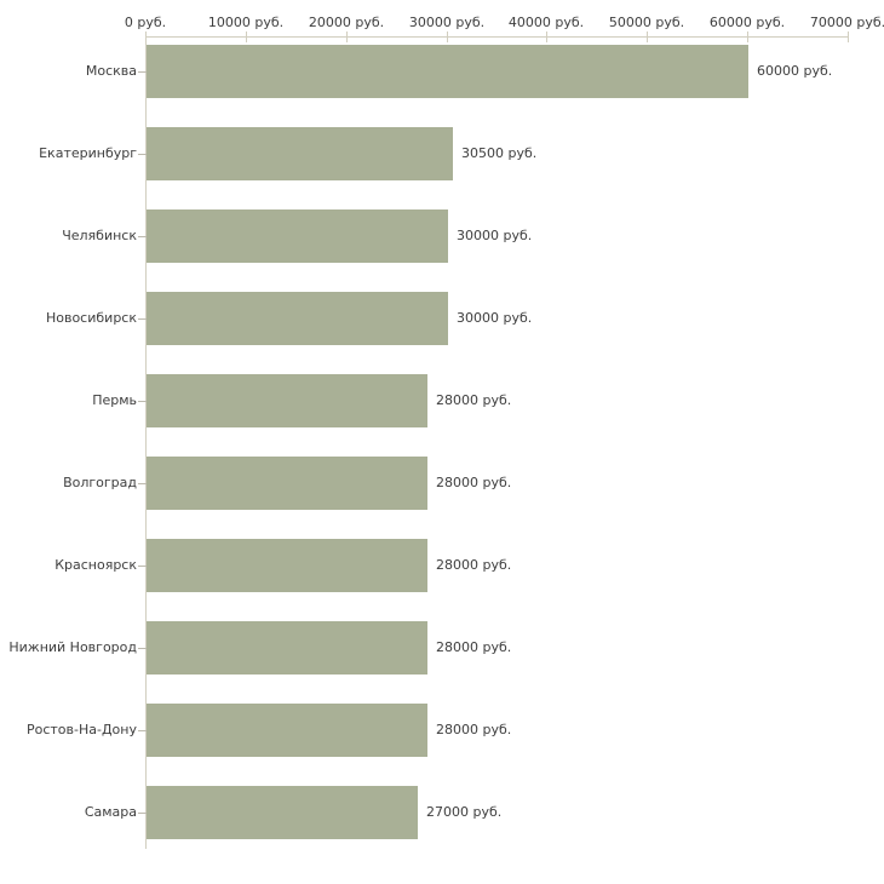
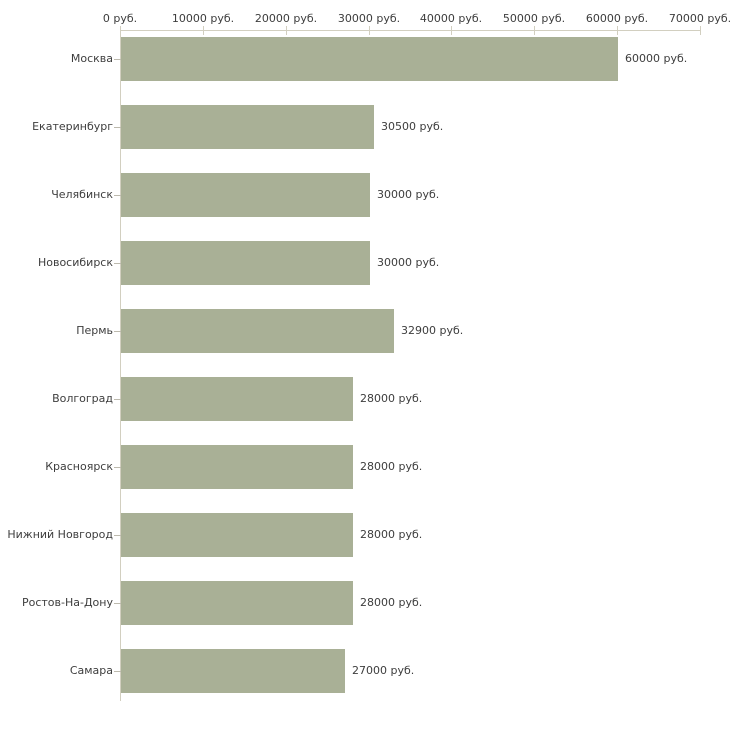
Пермь: 28000 -> 32900
